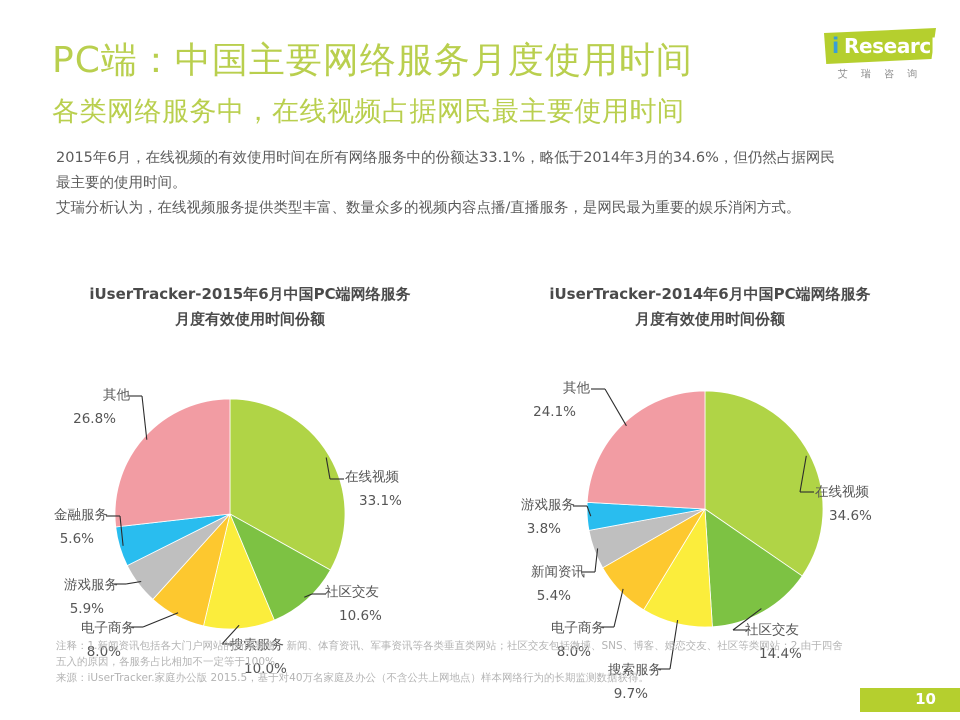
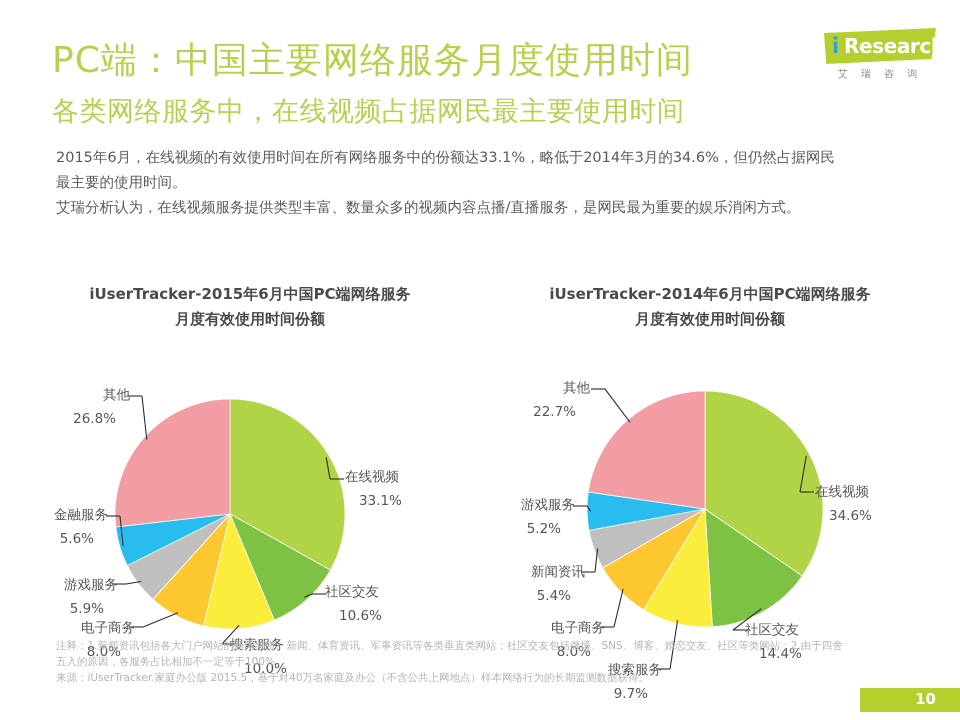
iUserTracker-2014年6月中国PC端网络服务 月度有效使用时间份额/游戏服务: 3.8% -> 5.2%
iUserTracker-2014年6月中国PC端网络服务 月度有效使用时间份额/其他: 24.1% -> 22.7%
